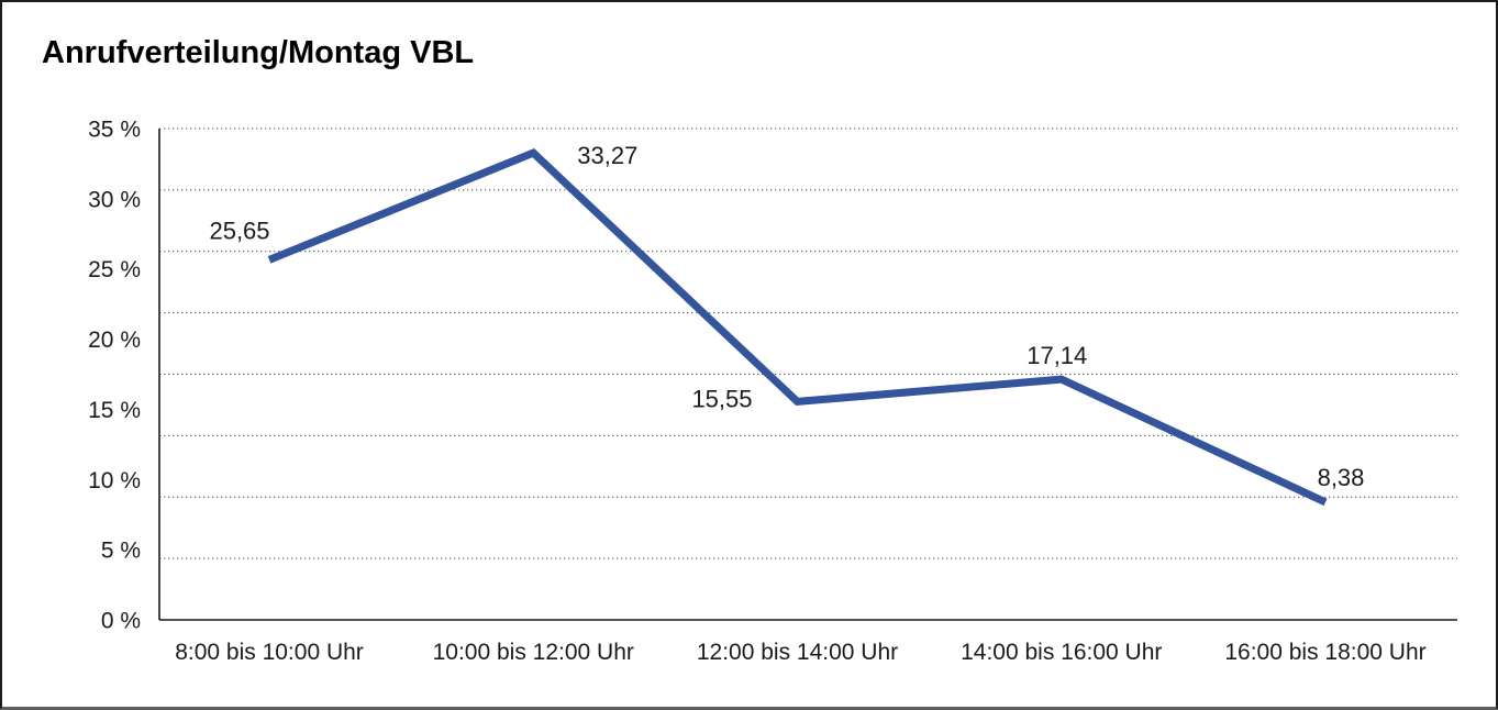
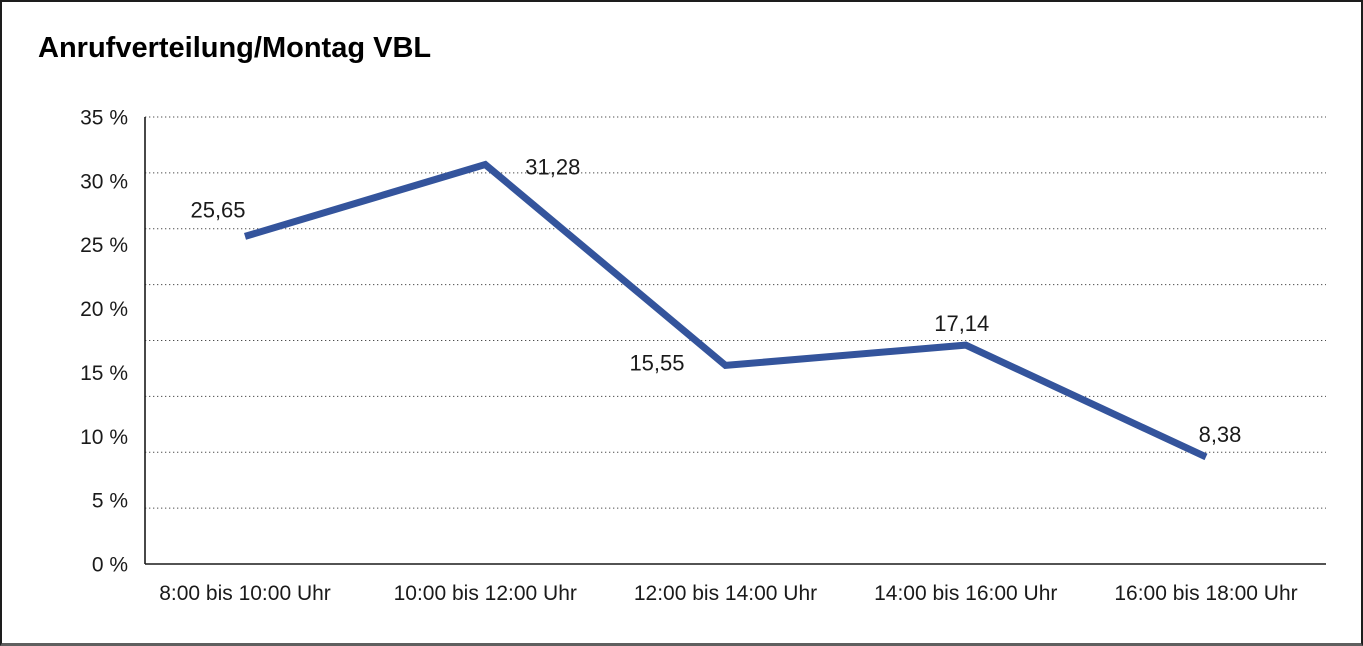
10:00 bis 12:00 Uhr: 33,27 -> 31,28
